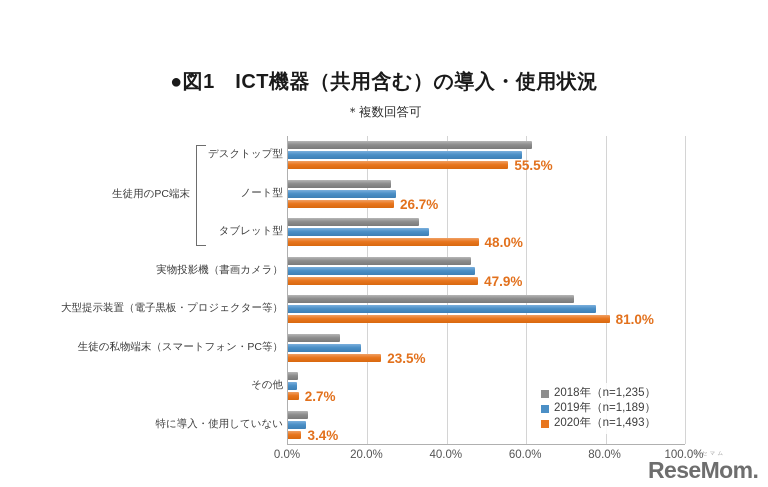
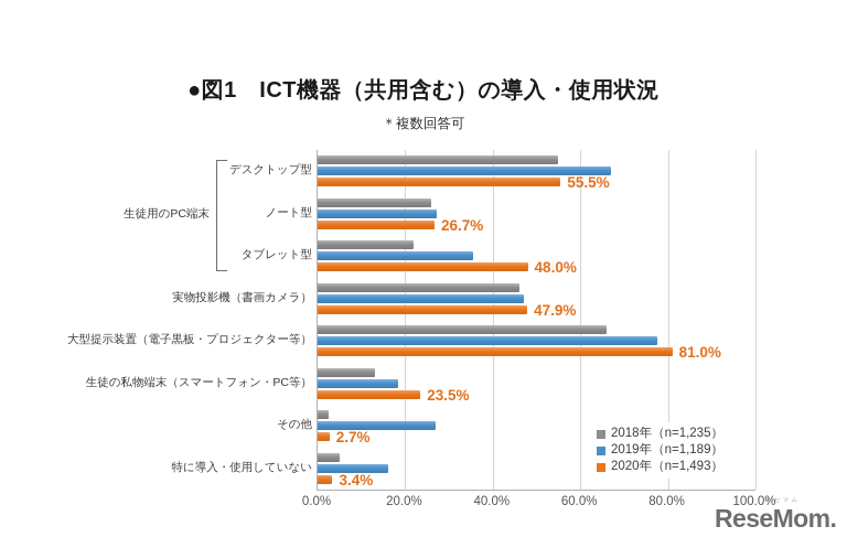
2018年（n=1,235）/デスクトップ型: 62% -> 55%
2019年（n=1,189）/デスクトップ型: 59% -> 67%
2018年（n=1,235）/タブレット型: 33% -> 22%
2018年（n=1,235）/大型提示装置（電子黒板・プロジェクター等）: 72% -> 66%
2019年（n=1,189）/その他: 2% -> 27%
2019年（n=1,189）/特に導入・使用していない: 4% -> 16%
